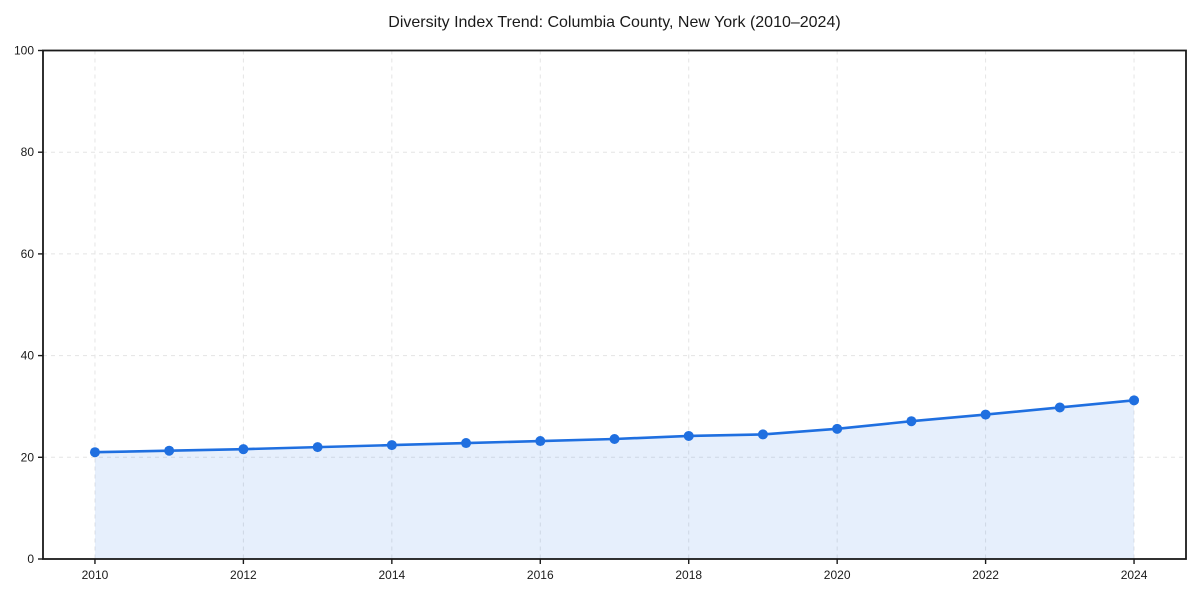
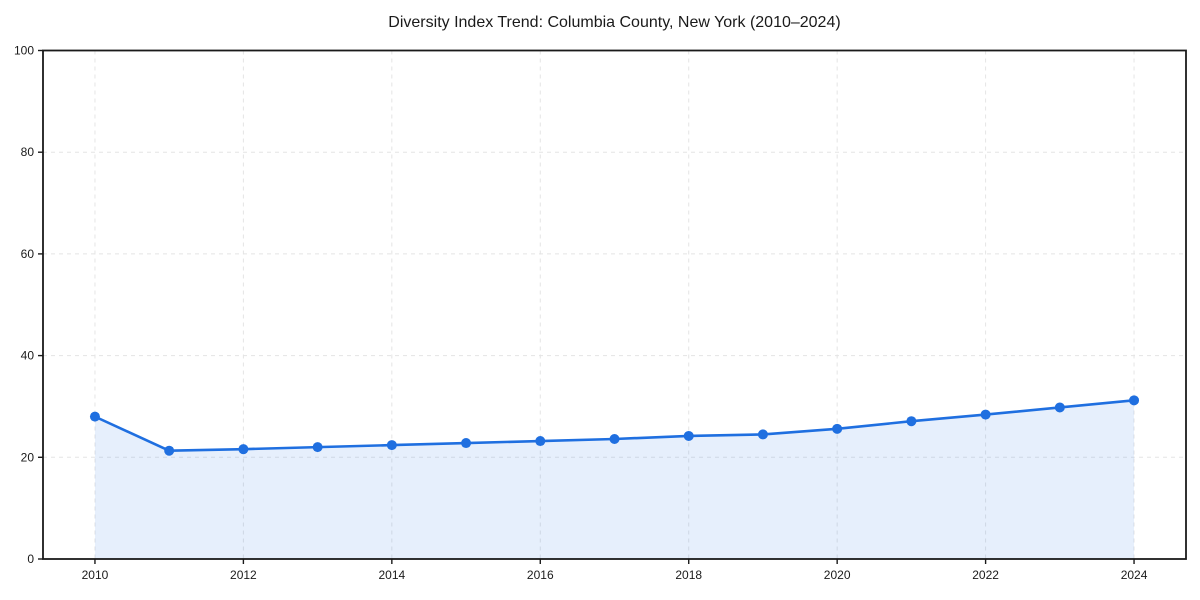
2010: 21 -> 28
